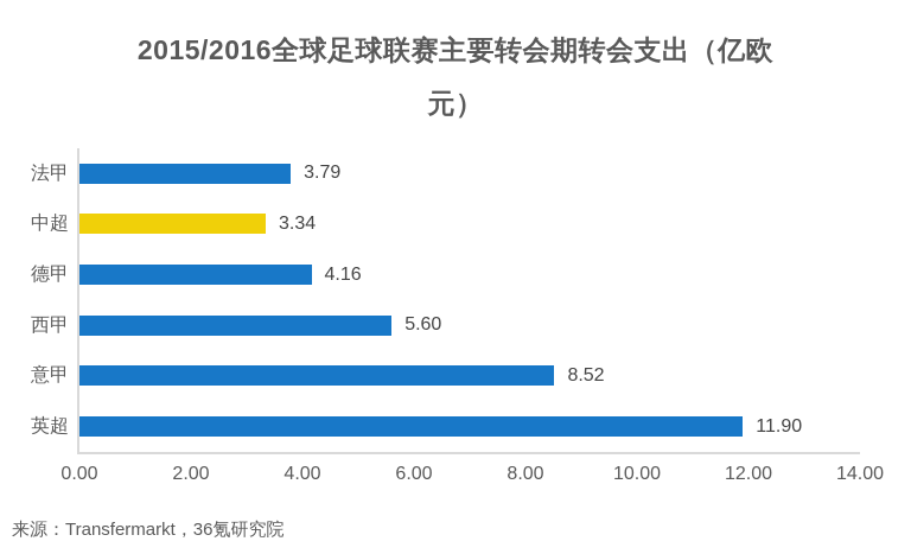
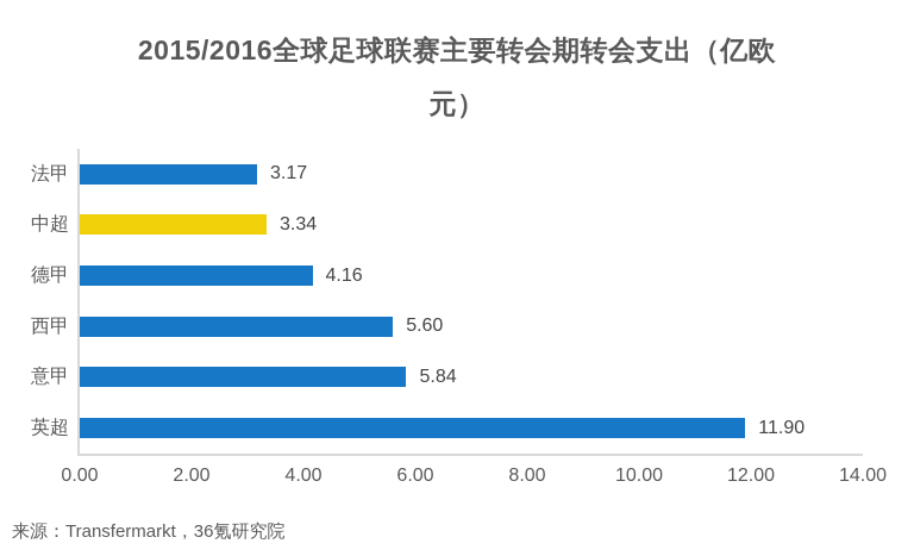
法甲: 3.79 -> 3.17
意甲: 8.52 -> 5.84
